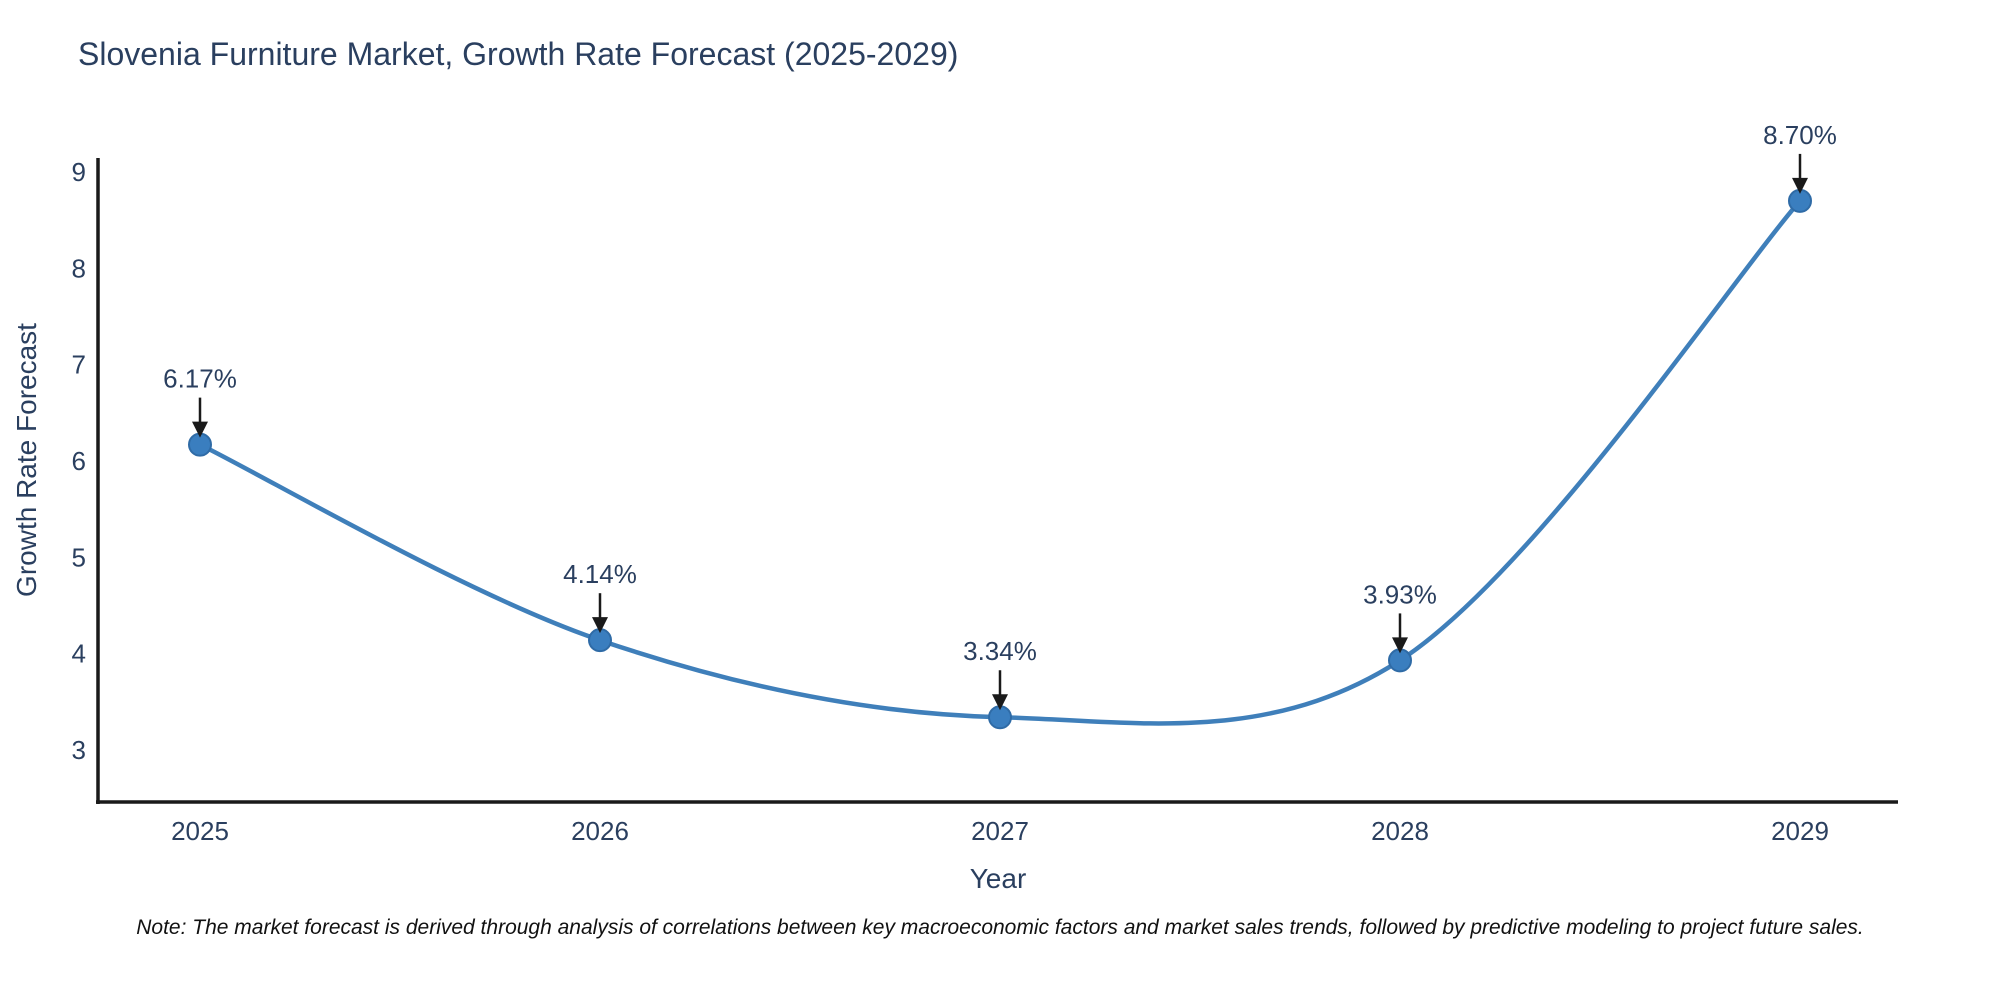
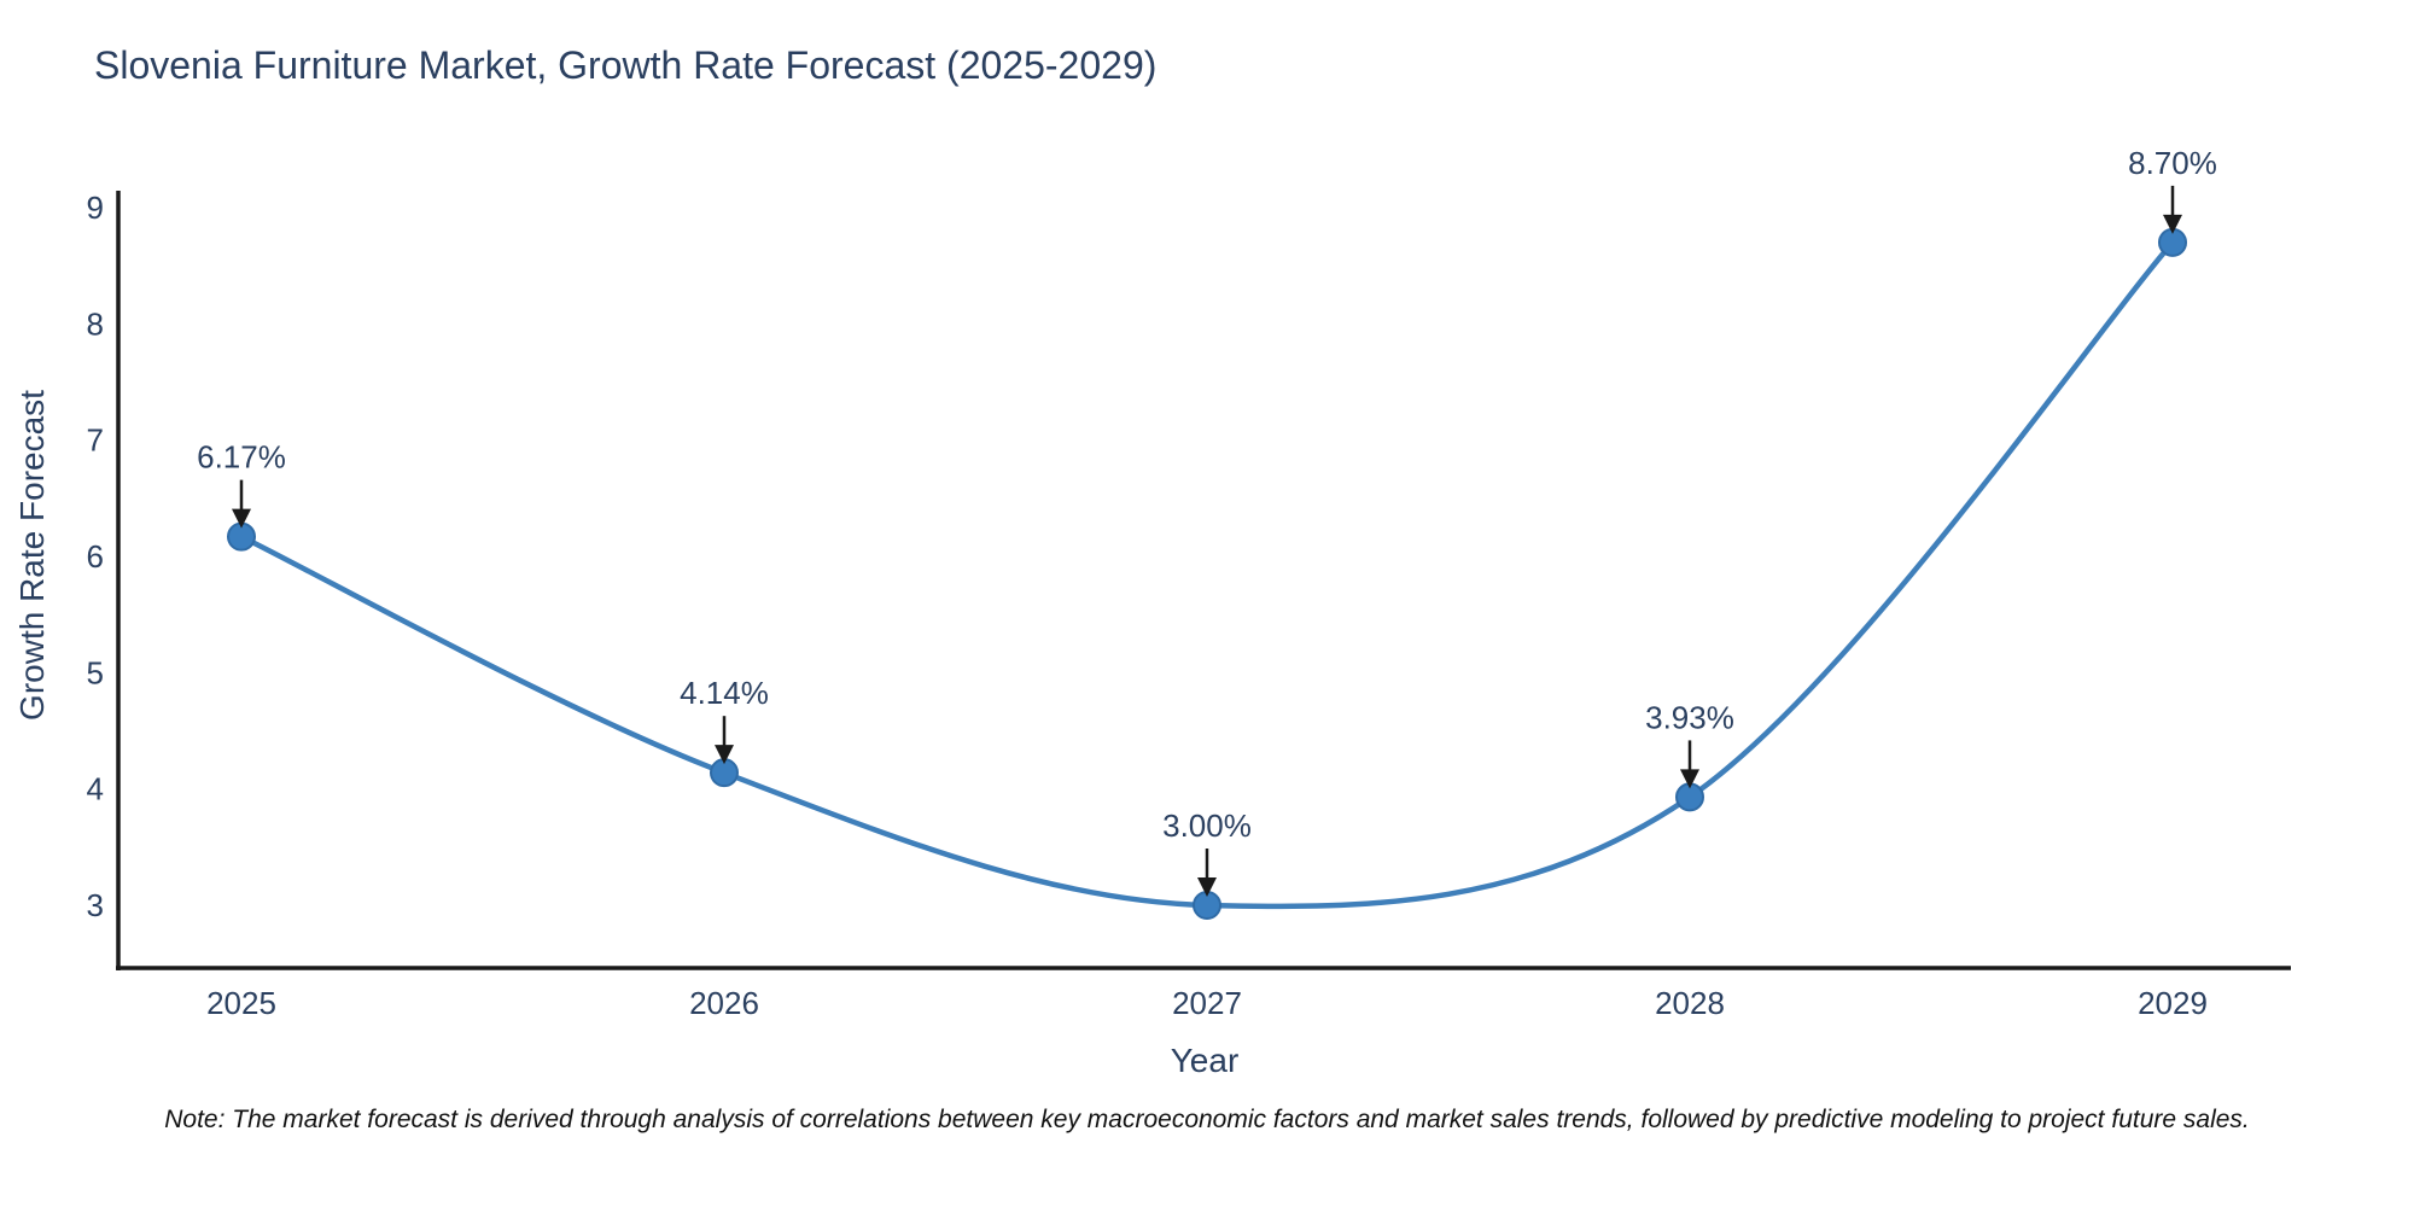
2027: 3.34% -> 3.00%
